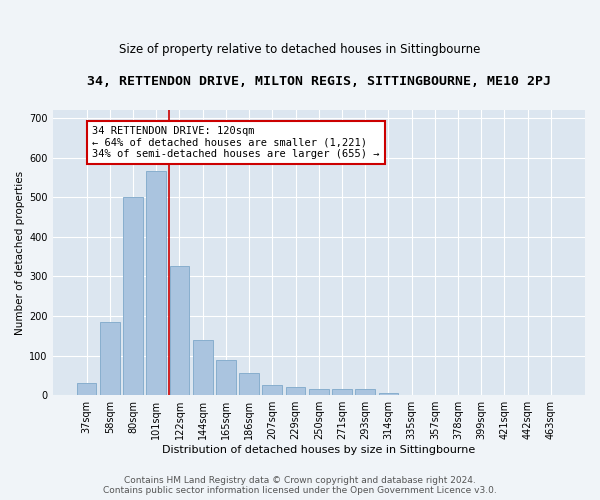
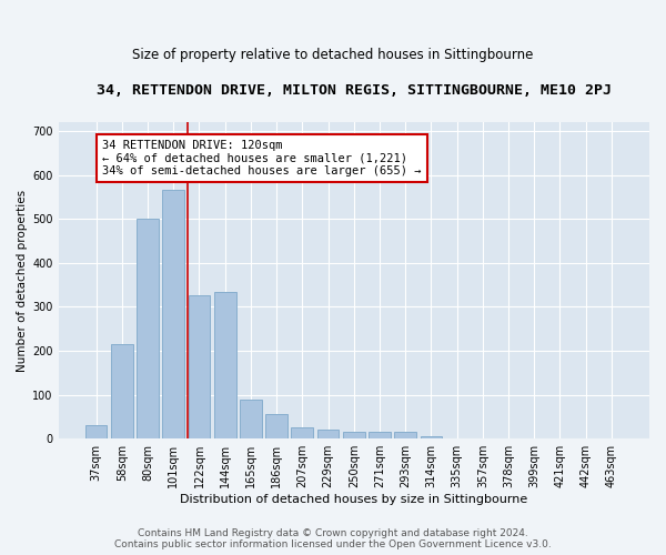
58sqm: 185 -> 215
144sqm: 140 -> 335
